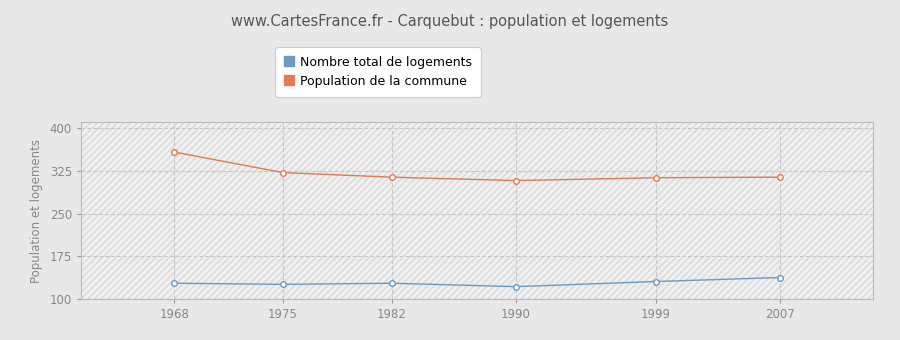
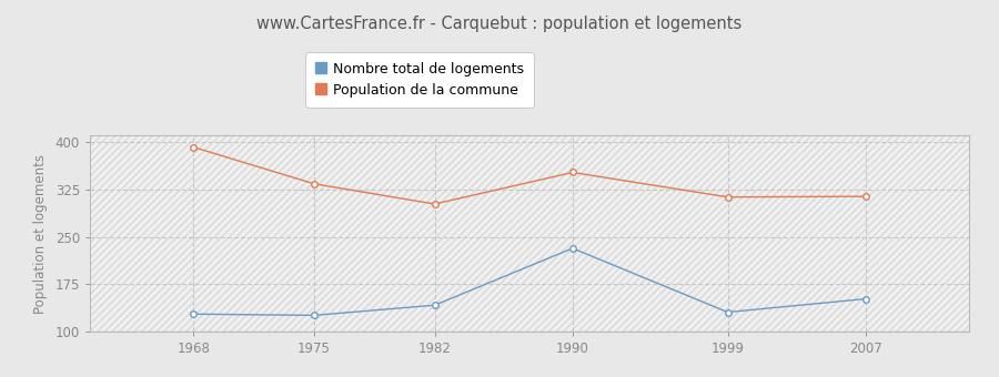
Population de la commune/1968: 358 -> 392
Population de la commune/1975: 322 -> 334
Nombre total de logements/1982: 128 -> 142
Population de la commune/1982: 314 -> 302
Nombre total de logements/1990: 122 -> 232
Population de la commune/1990: 308 -> 352
Nombre total de logements/2007: 138 -> 152
